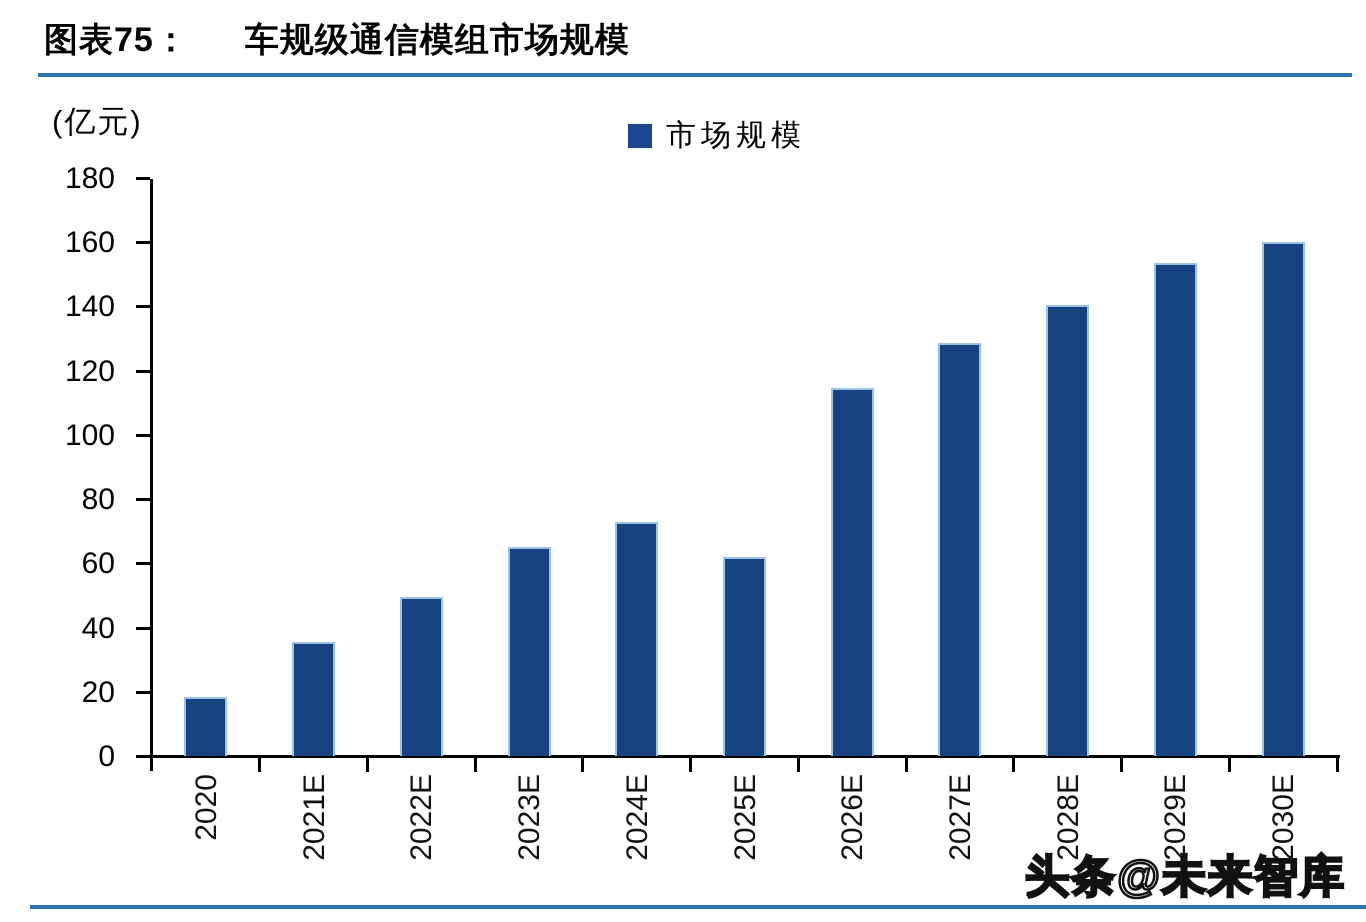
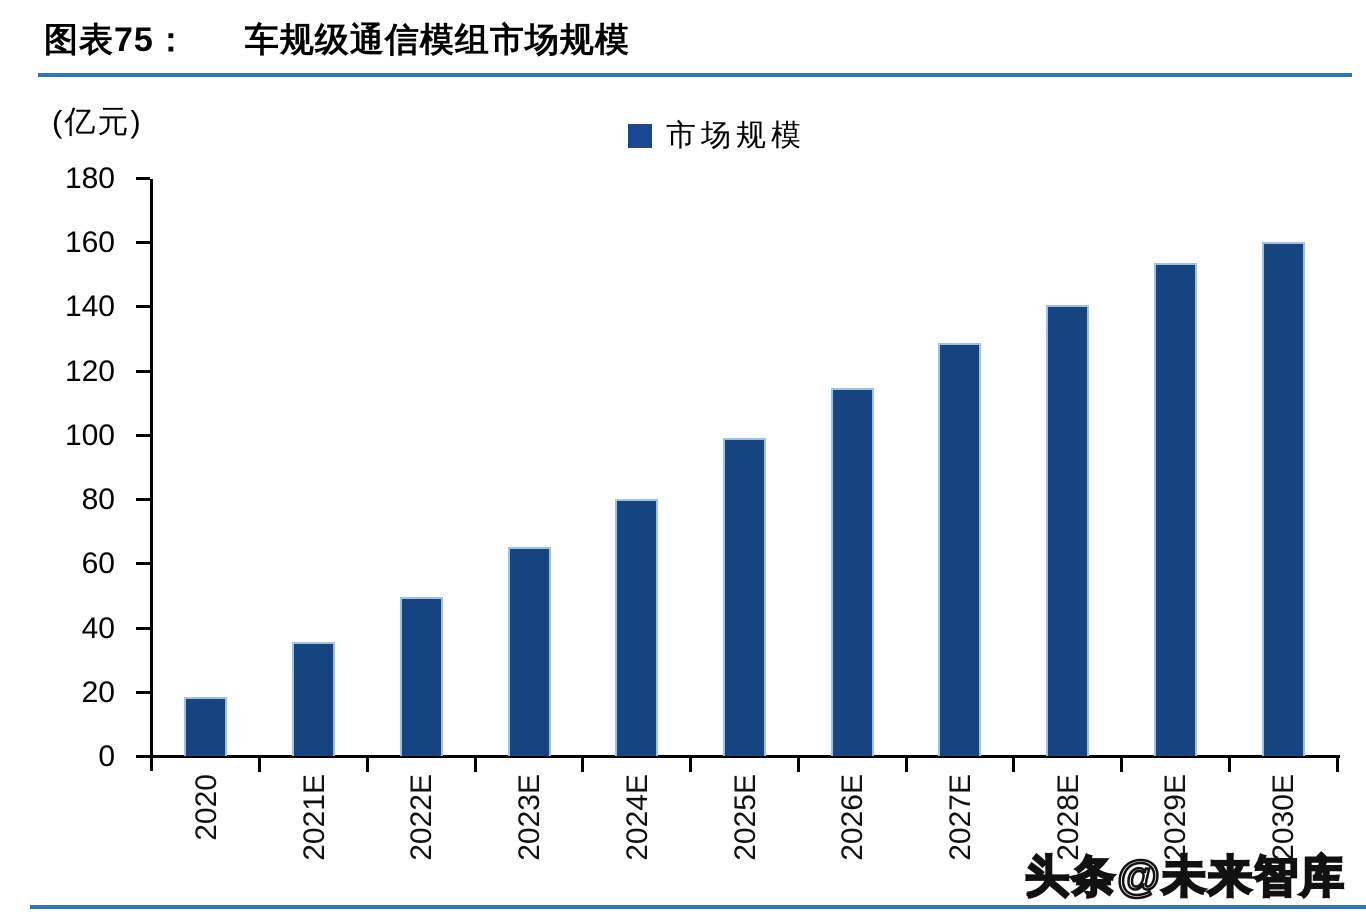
2024E: 73 -> 80
2025E: 62 -> 99
